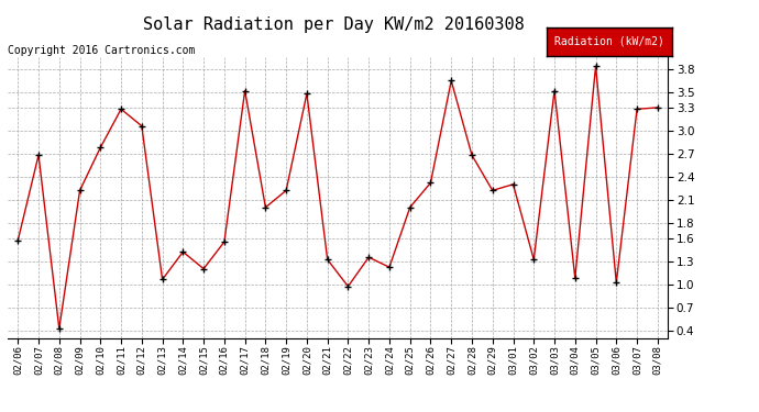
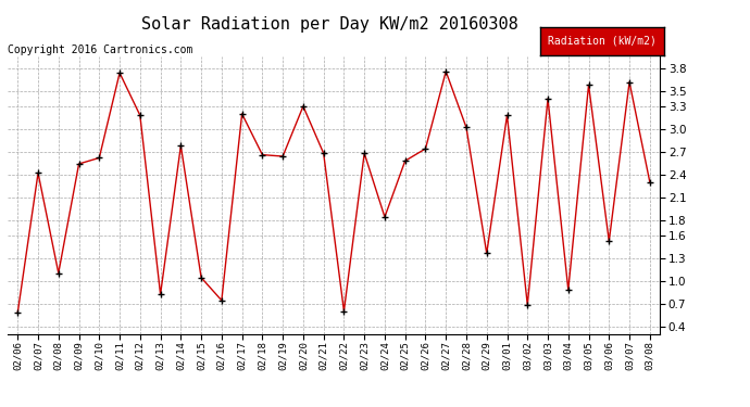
02/06: 1.57 -> 0.58
02/07: 2.68 -> 2.42
02/08: 0.42 -> 1.10
02/09: 2.22 -> 2.54
02/10: 2.78 -> 2.62
02/11: 3.28 -> 3.74
02/12: 3.06 -> 3.18
02/13: 1.06 -> 0.82
02/14: 1.42 -> 2.78
02/15: 1.20 -> 1.04
02/16: 1.55 -> 0.74
02/17: 3.52 -> 3.20
02/18: 2.00 -> 2.66
02/19: 2.22 -> 2.64
02/20: 3.48 -> 3.30
02/21: 1.32 -> 2.68
02/22: 0.97 -> 0.60
02/23: 1.35 -> 2.68
02/24: 1.22 -> 1.84
02/25: 2.00 -> 2.58
02/26: 2.32 -> 2.74
02/27: 3.65 -> 3.76
02/28: 2.68 -> 3.02
02/29: 2.22 -> 1.36
03/01: 2.30 -> 3.18
03/02: 1.32 -> 0.68
03/03: 3.52 -> 3.40
03/04: 1.08 -> 0.88
03/05: 3.84 -> 3.58
03/06: 1.02 -> 1.52
03/07: 3.28 -> 3.62
03/08: 3.30 -> 2.30
